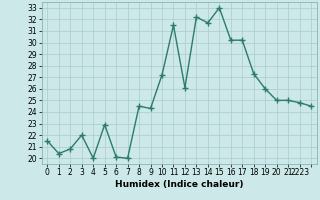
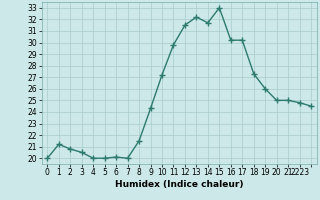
0: 21.5 -> 20.0
1: 20.4 -> 21.2
3: 22.0 -> 20.5
5: 22.9 -> 20.0
8: 24.5 -> 21.5
11: 31.5 -> 29.8
12: 26.1 -> 31.5
